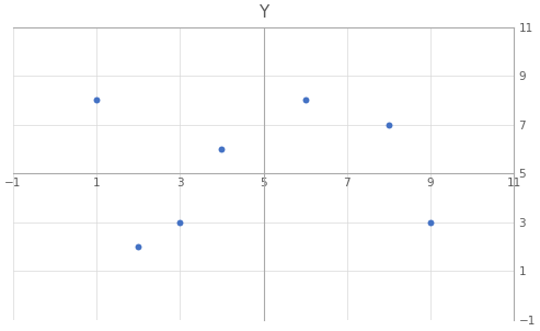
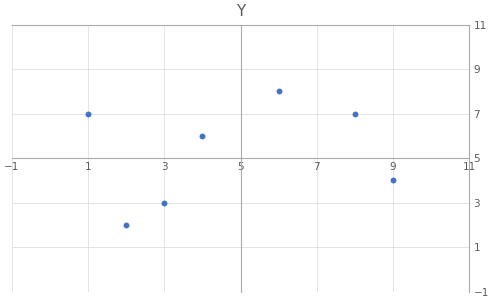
1: 8 -> 7
9: 3 -> 4
